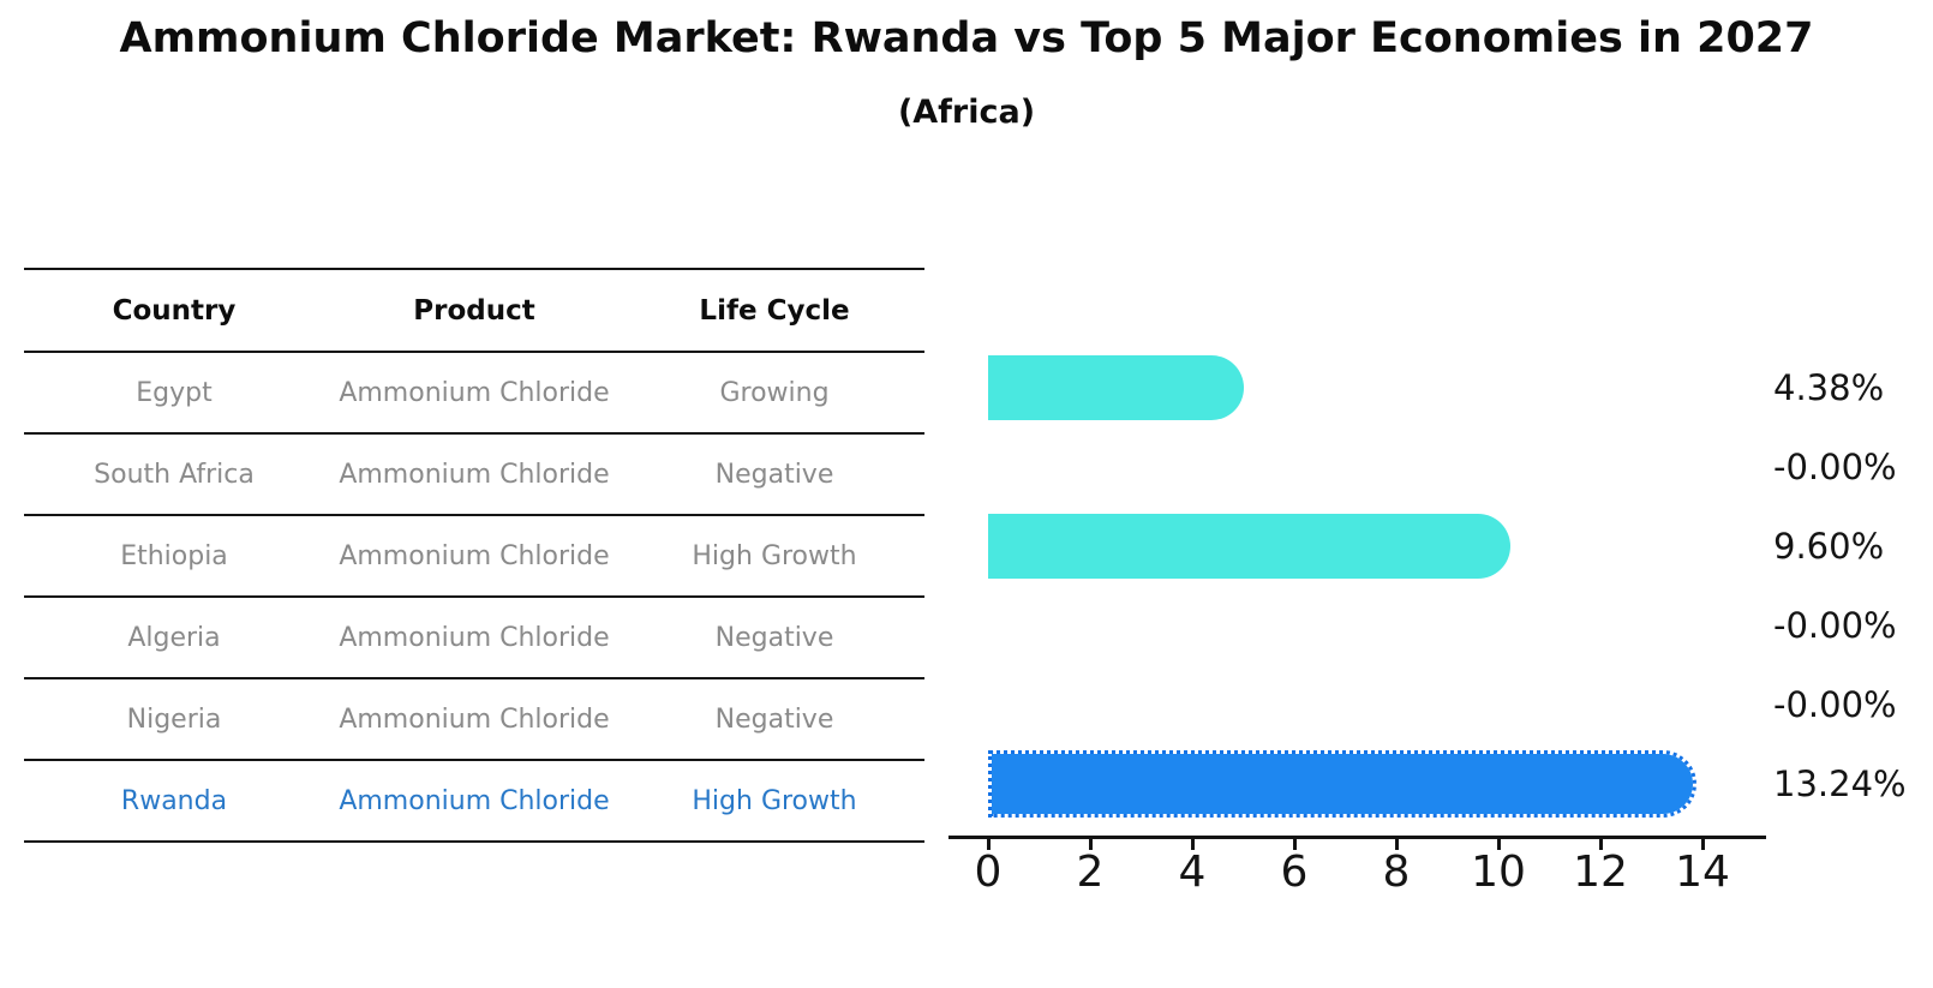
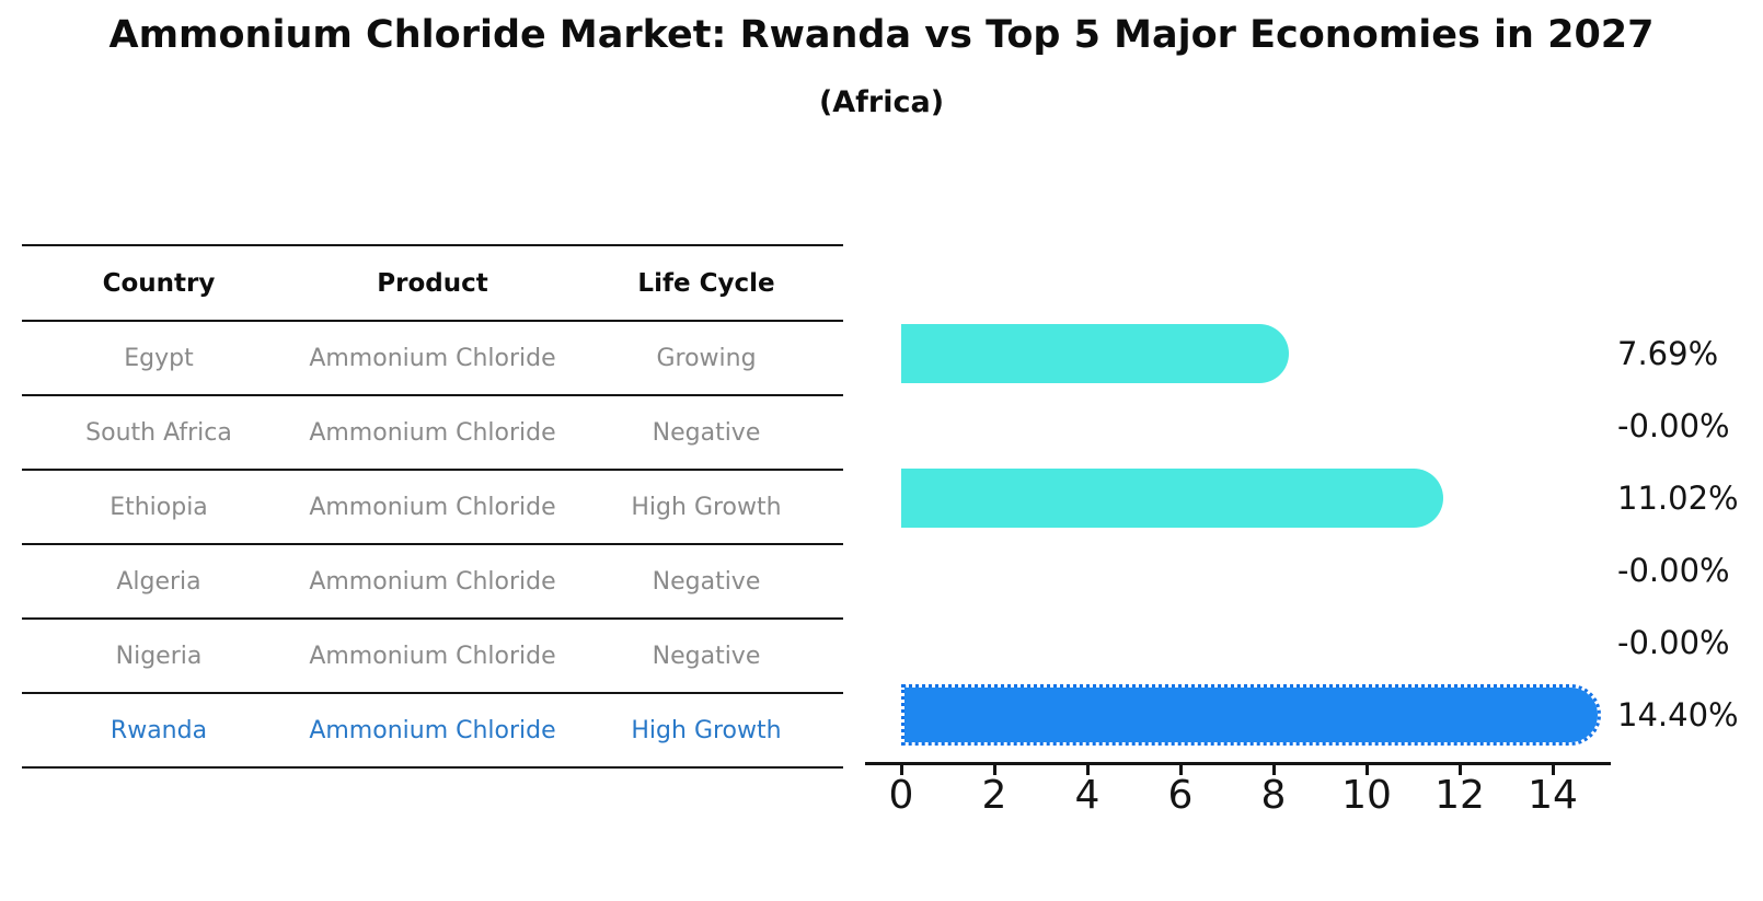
Egypt: 4.38% -> 7.69%
Ethiopia: 9.60% -> 11.02%
Rwanda: 13.24% -> 14.40%
